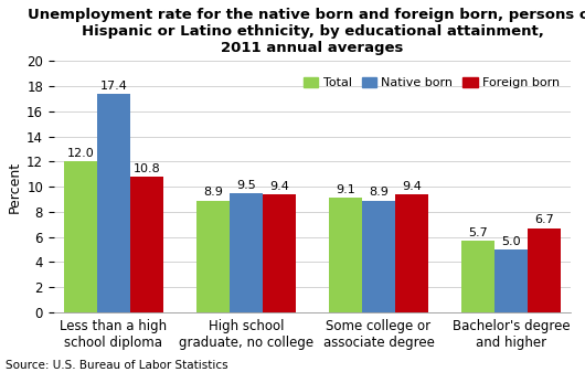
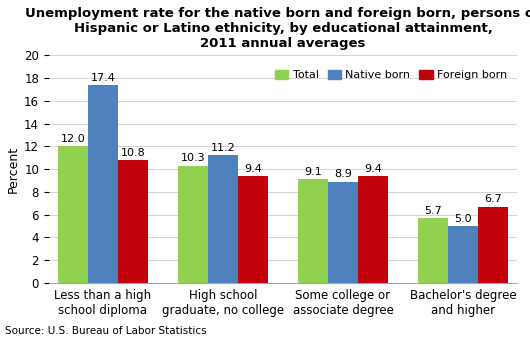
Total/High school graduate, no college: 8.9 -> 10.3
Native born/High school graduate, no college: 9.5 -> 11.2
